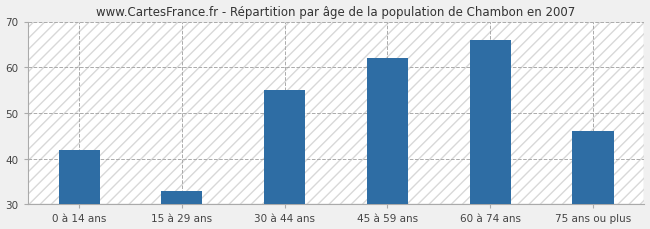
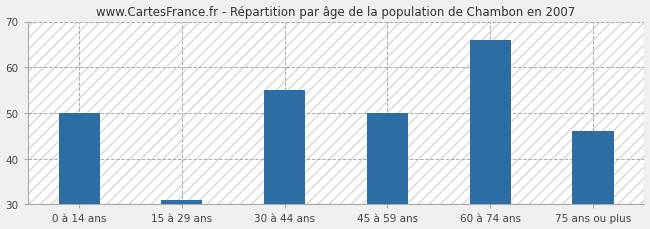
0 à 14 ans: 42 -> 50
15 à 29 ans: 33 -> 31
45 à 59 ans: 62 -> 50
